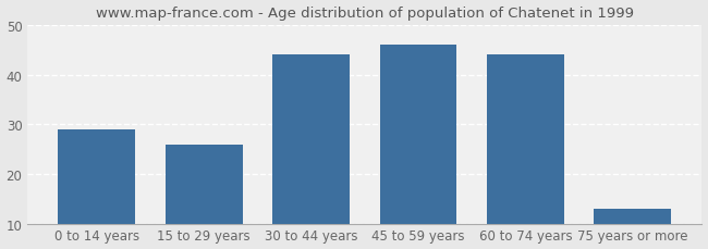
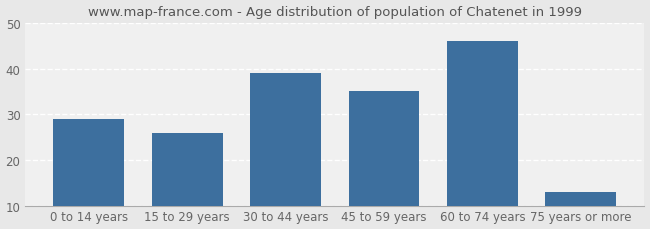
30 to 44 years: 44 -> 39
45 to 59 years: 46 -> 35
60 to 74 years: 44 -> 46
